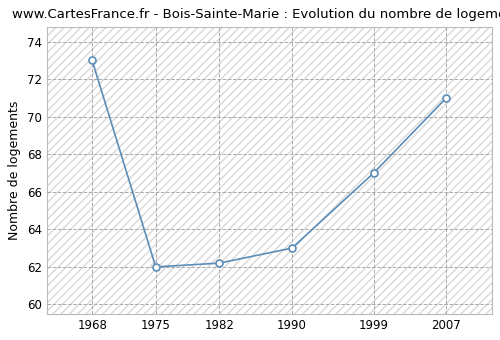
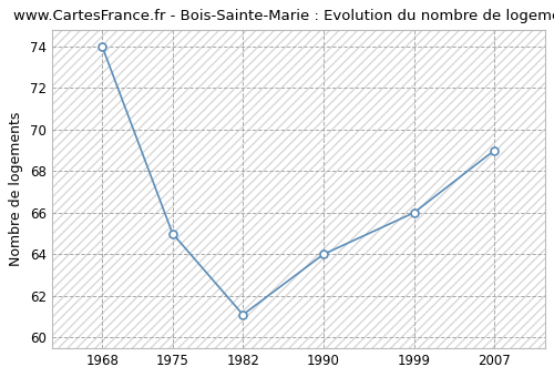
1968: 73.0 -> 74.0
1975: 62.0 -> 65.0
1982: 62.2 -> 61.1
1990: 63.0 -> 64.0
1999: 67.0 -> 66.0
2007: 71.0 -> 69.0
